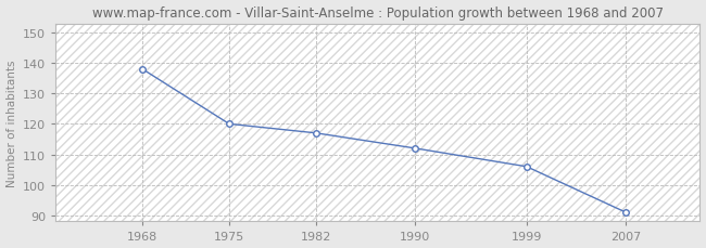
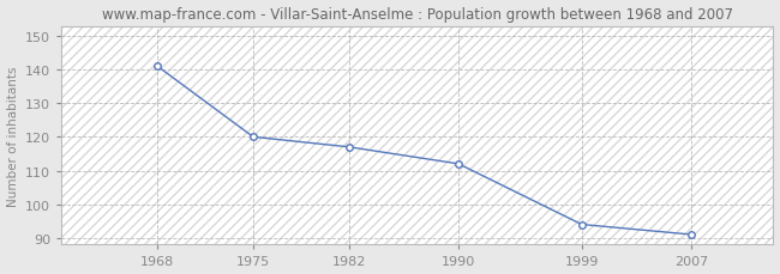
1968: 138 -> 141
1999: 106 -> 94
